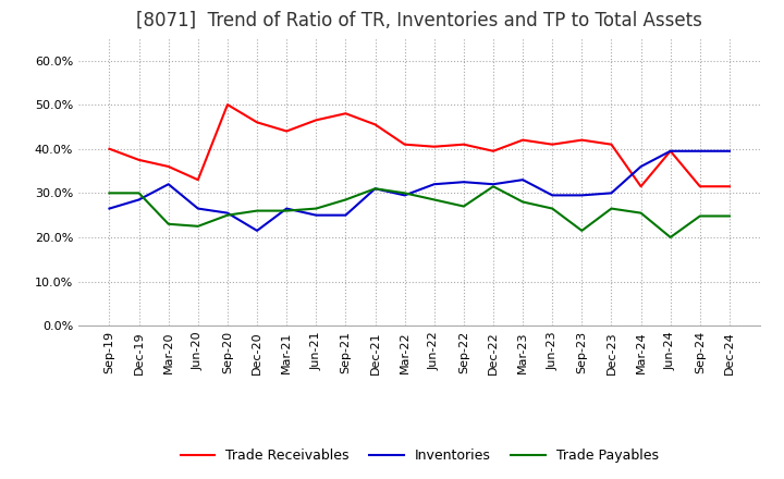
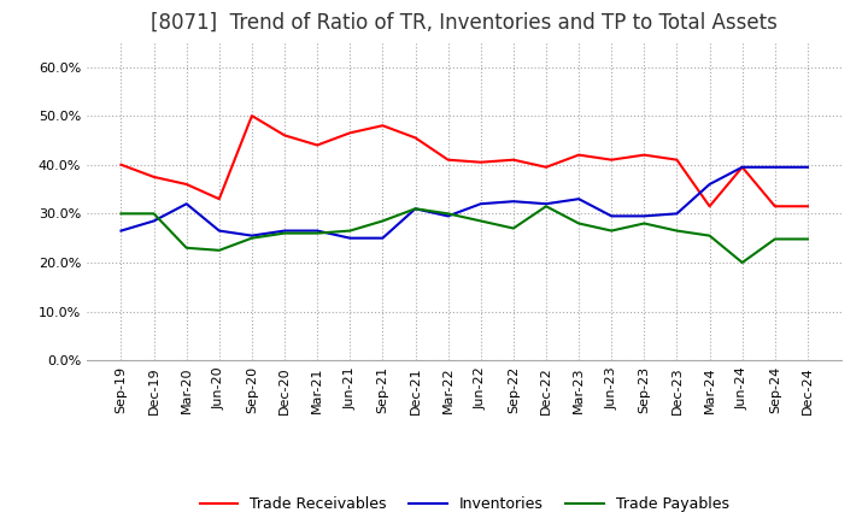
Inventories/Dec-20: 21.5% -> 26.5%
Trade Payables/Sep-23: 21.5% -> 28.0%
